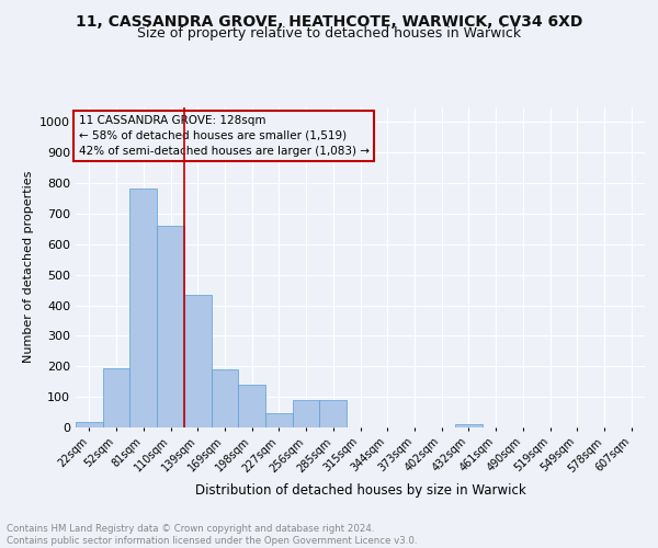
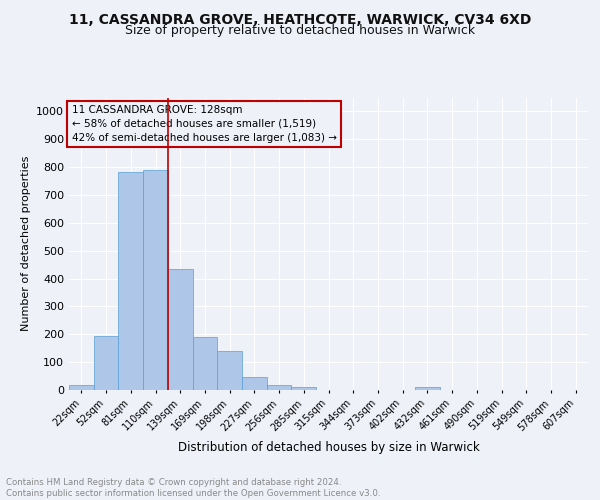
110sqm: 660 -> 790
256sqm: 90 -> 18
285sqm: 90 -> 12
